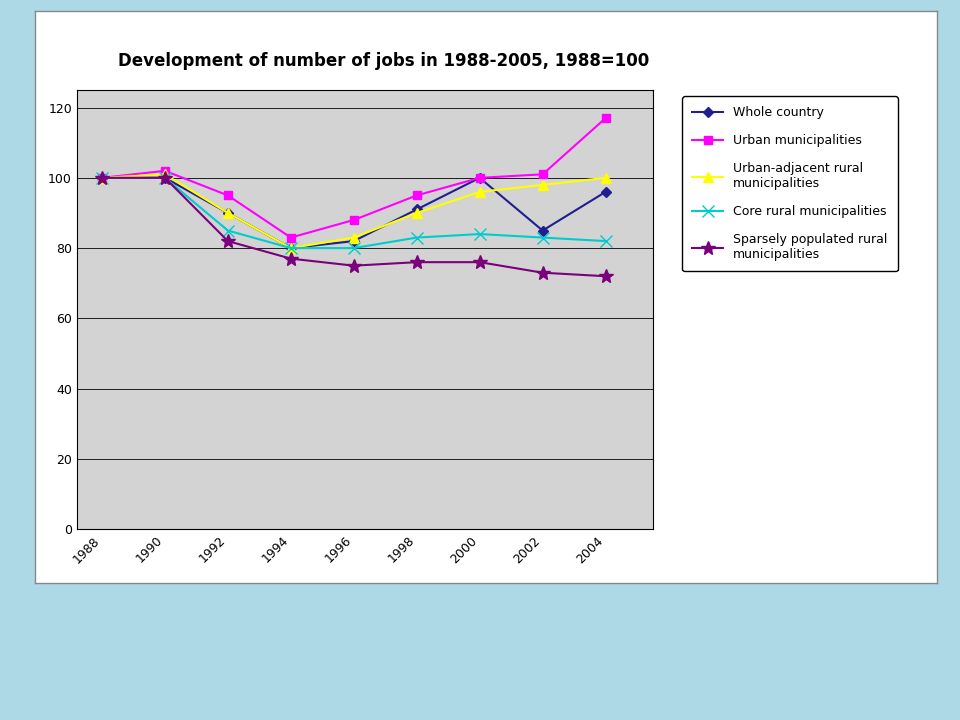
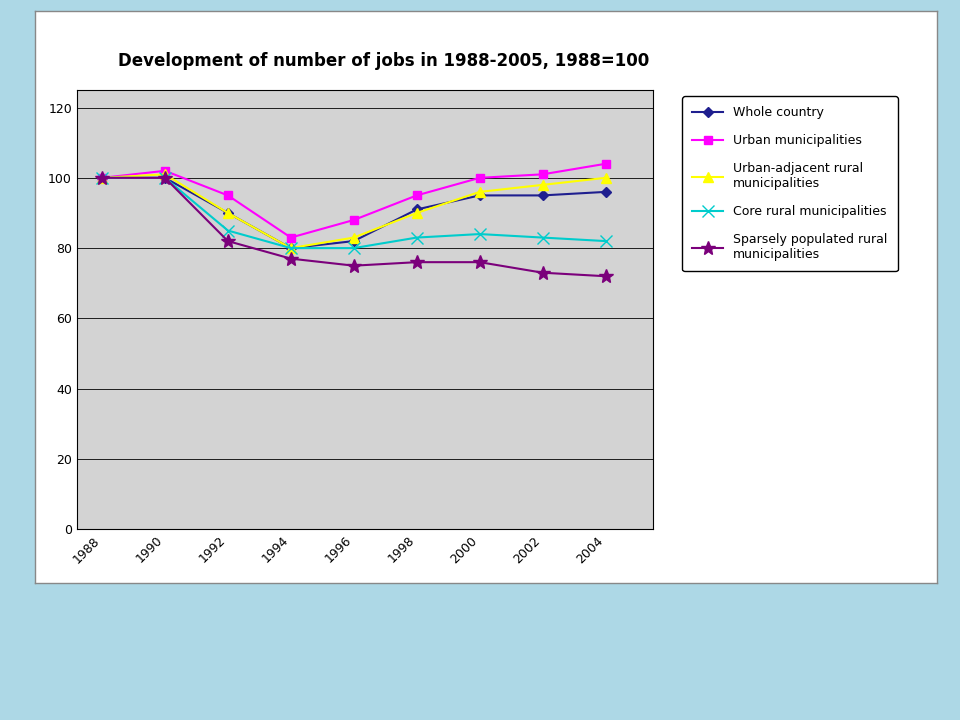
Whole country/2000: 100 -> 95
Whole country/2002: 85 -> 95
Urban municipalities/2004: 117 -> 104
